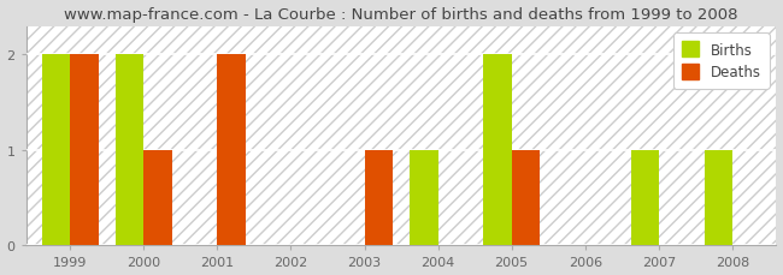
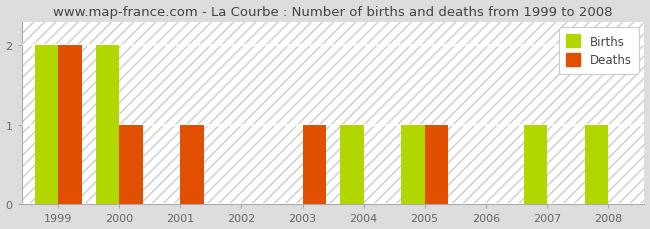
Deaths/2001: 2 -> 1
Births/2005: 2 -> 1
